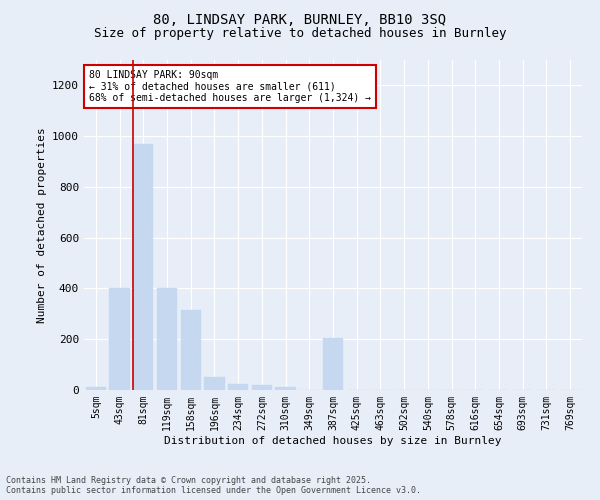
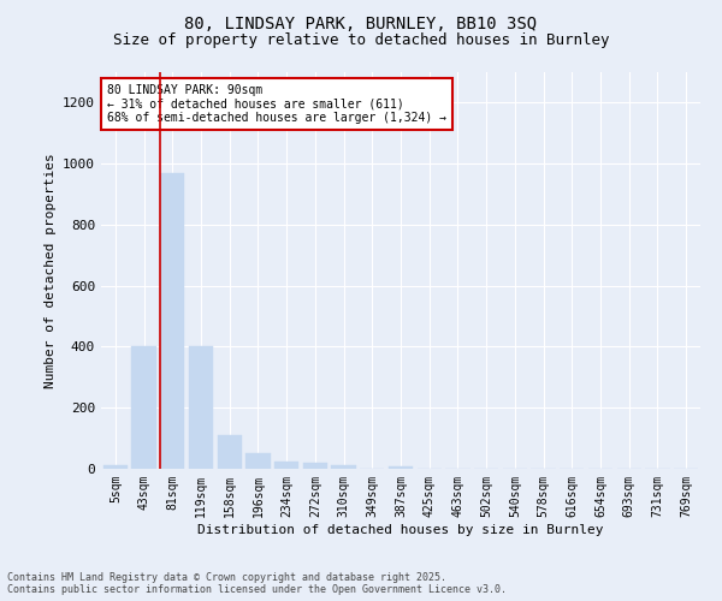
158sqm: 315 -> 110
387sqm: 205 -> 8
